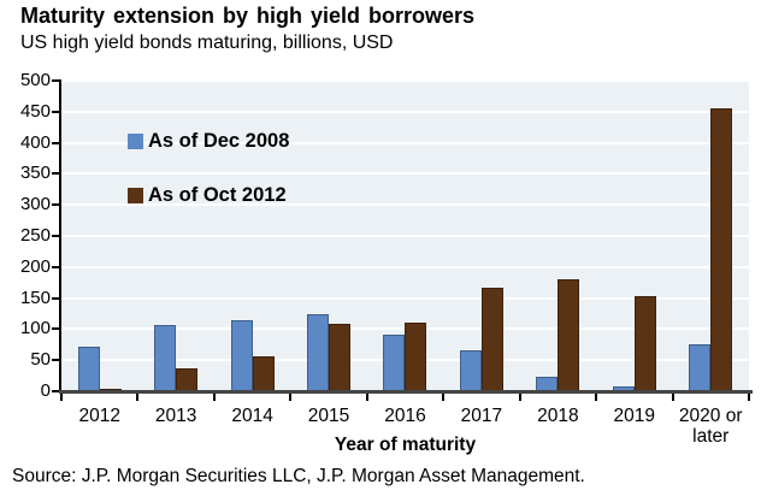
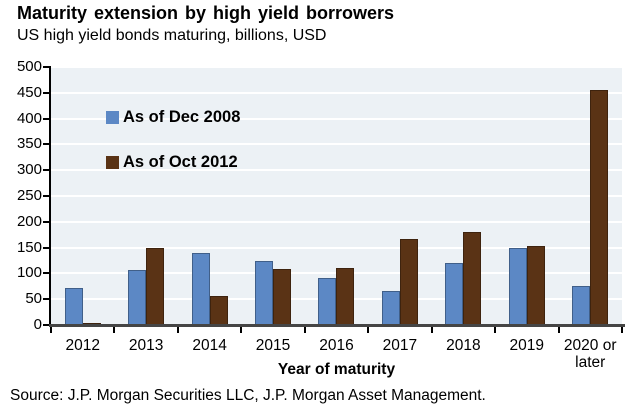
As of Oct 2012/2013: 40 -> 150
As of Dec 2008/2014: 120 -> 140
As of Dec 2008/2018: 20 -> 120
As of Dec 2008/2019: 10 -> 150
